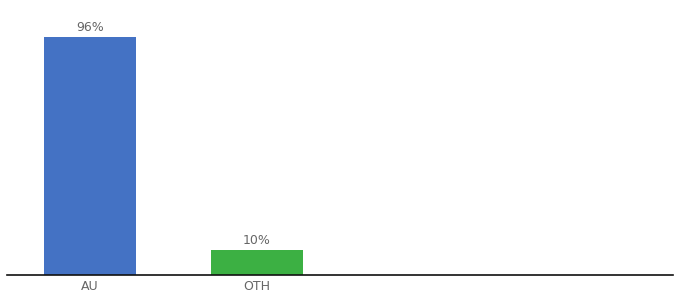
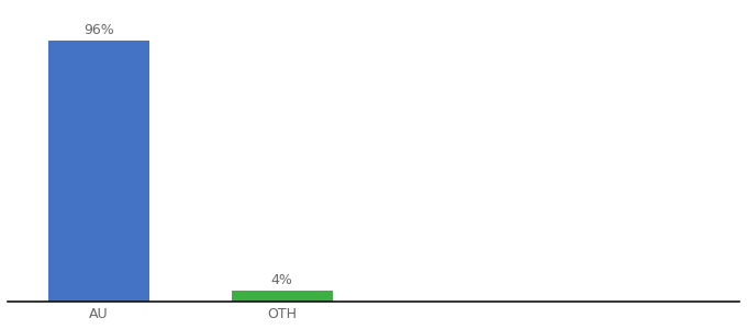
OTH: 10% -> 4%
